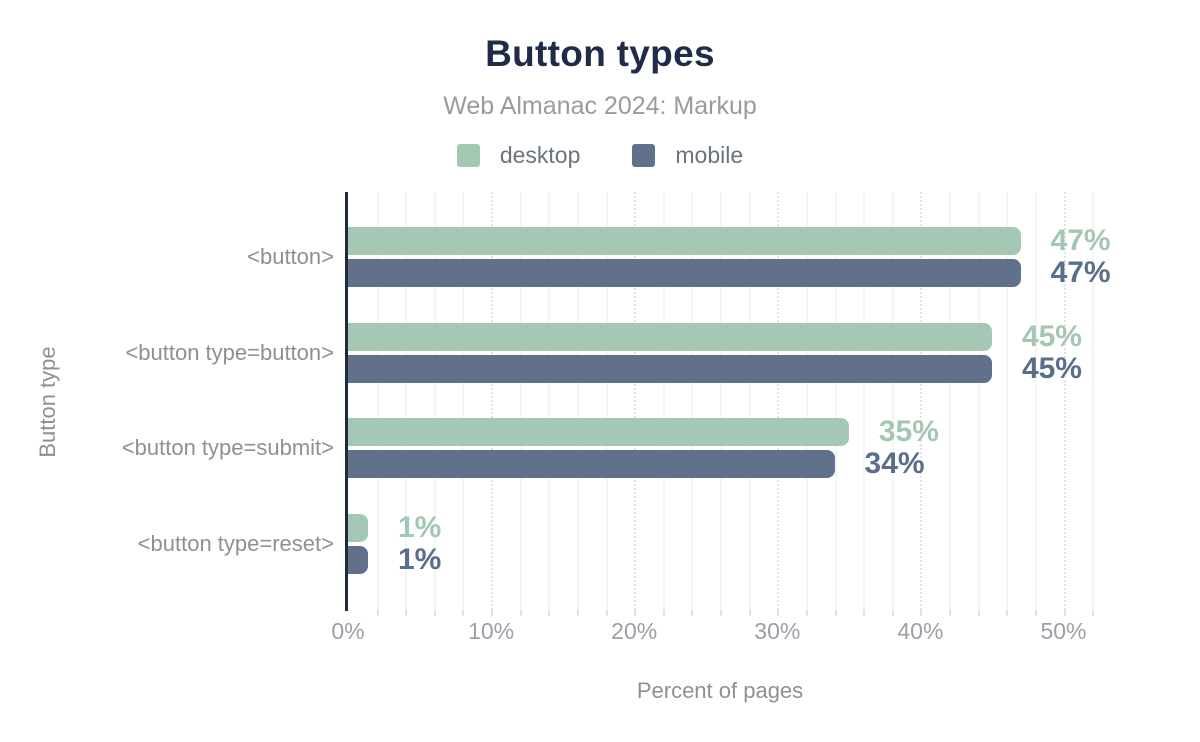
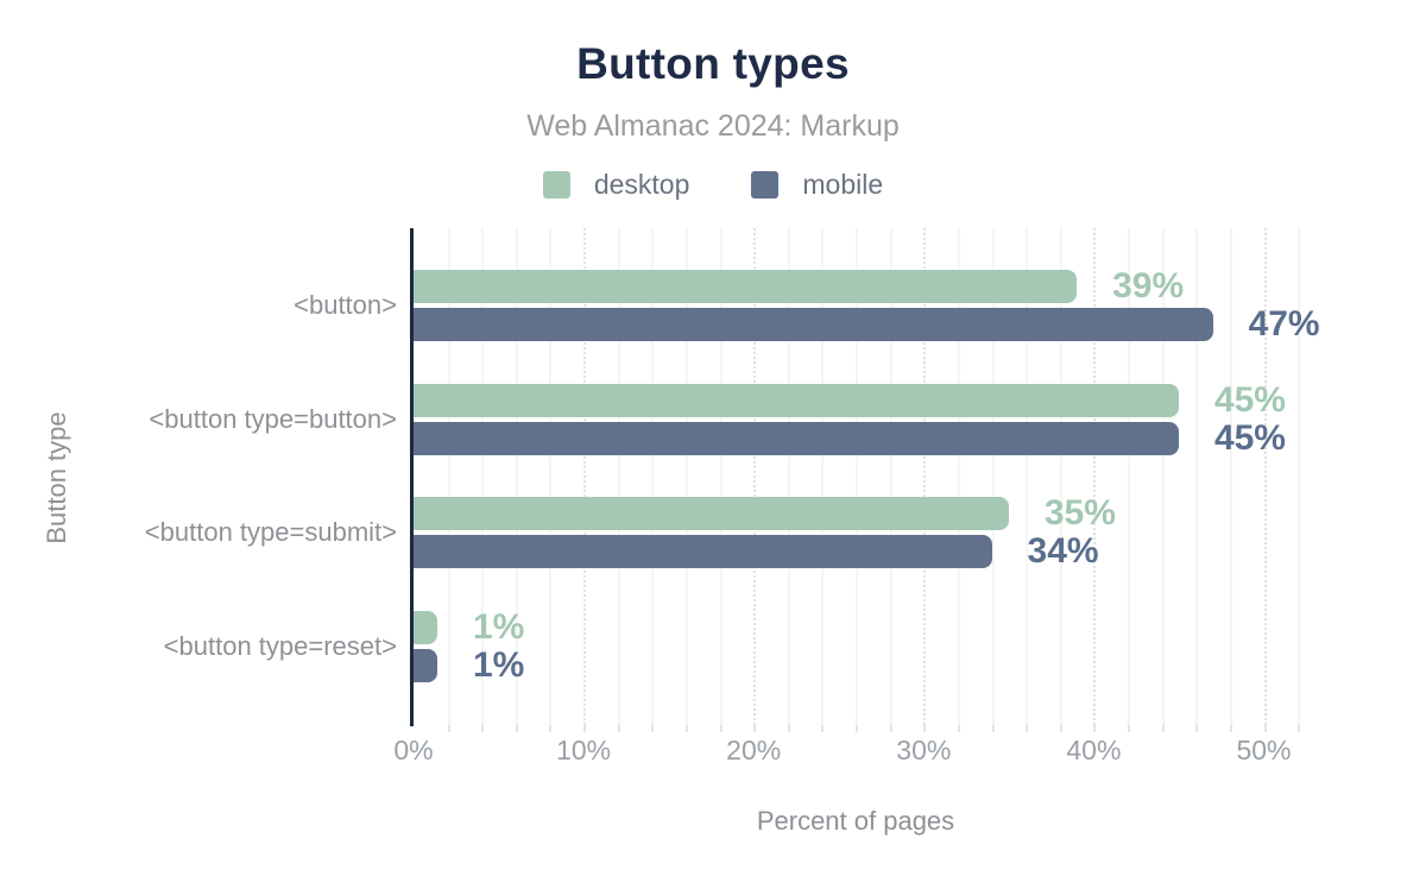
desktop/<button>: 47% -> 39%
